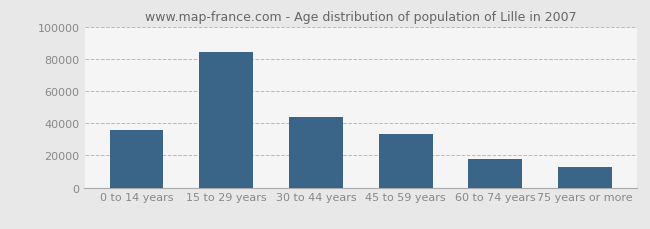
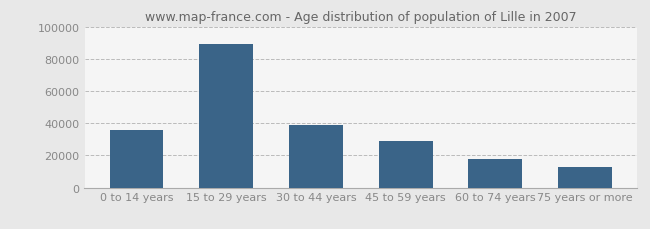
15 to 29 years: 84000 -> 89000
30 to 44 years: 44000 -> 39000
45 to 59 years: 33000 -> 29000
